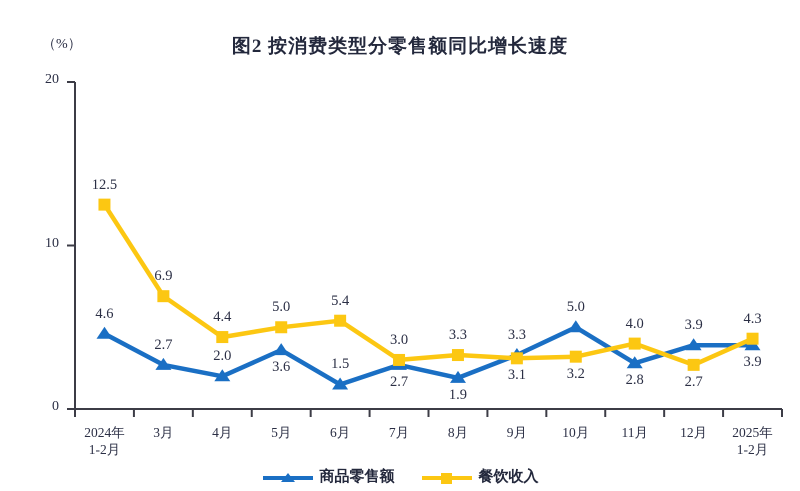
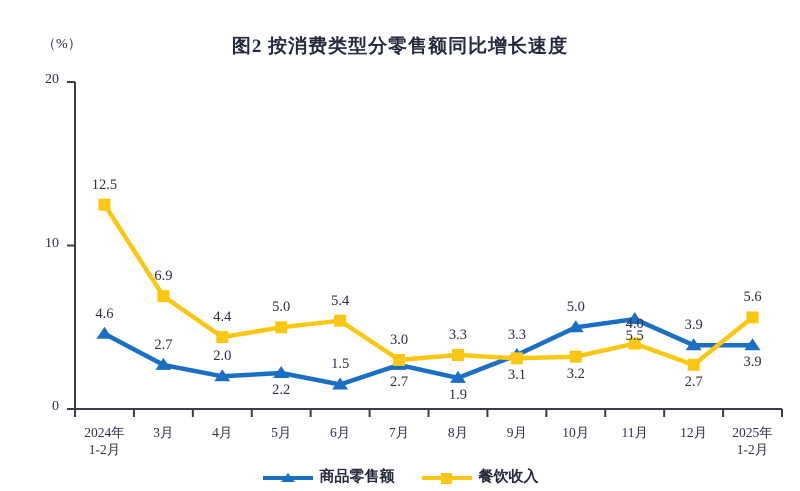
商品零售额/5月: 3.6 -> 2.2
商品零售额/11月: 2.8 -> 5.5
餐饮收入/2025年 1-2月: 4.3 -> 5.6
